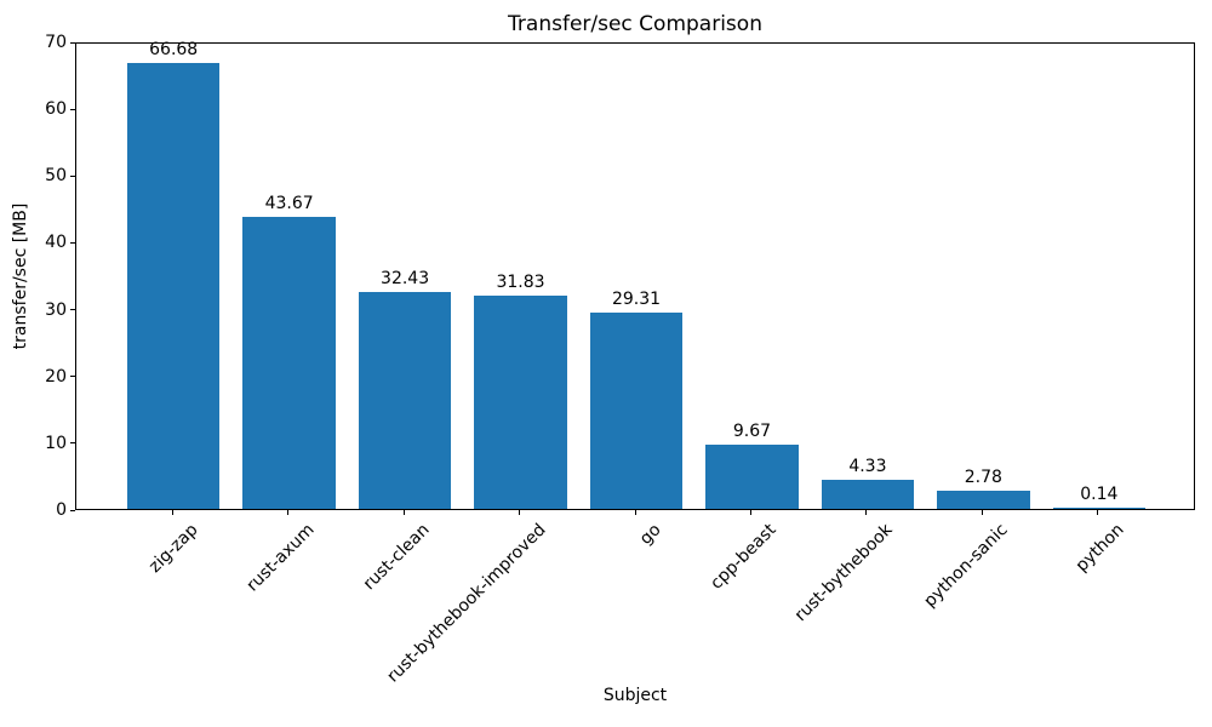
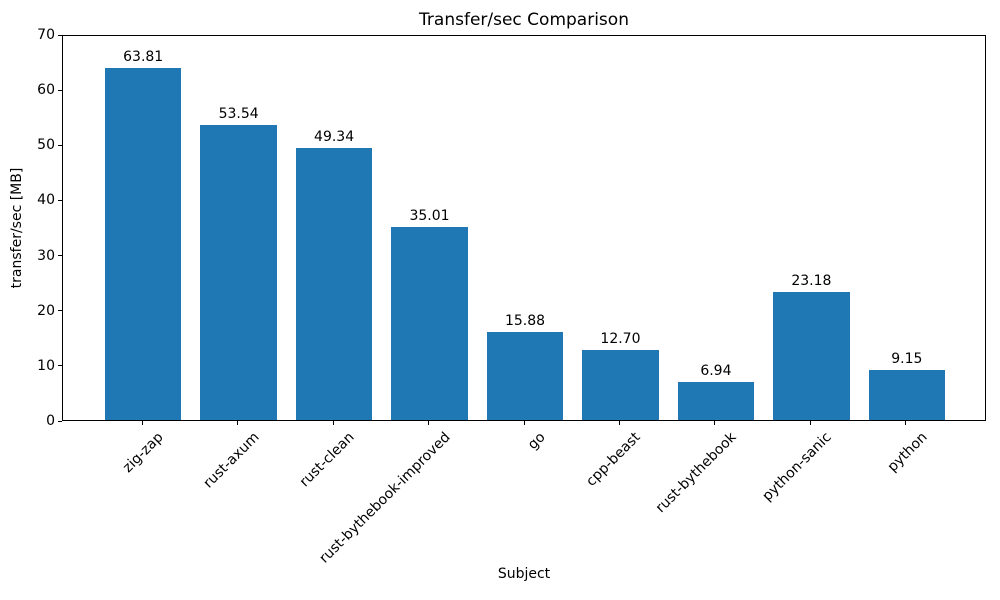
zig-zap: 66.68 -> 63.81
rust-axum: 43.67 -> 53.54
rust-clean: 32.43 -> 49.34
rust-bythebook-improved: 31.83 -> 35.01
go: 29.31 -> 15.88
cpp-beast: 9.67 -> 12.70
rust-bythebook: 4.33 -> 6.94
python-sanic: 2.78 -> 23.18
python: 0.14 -> 9.15
